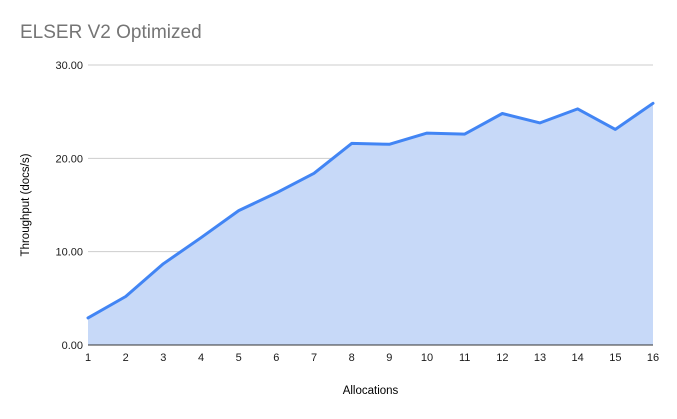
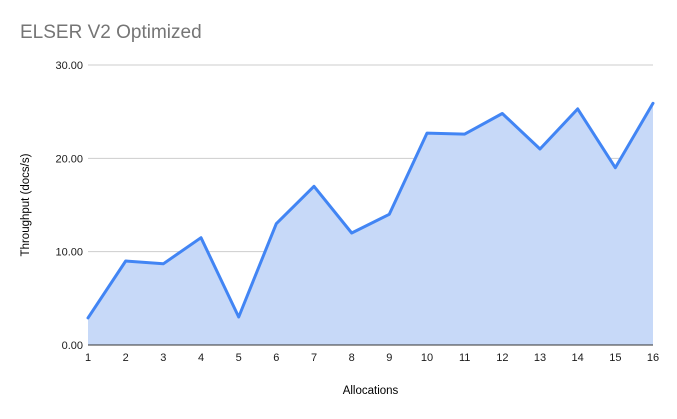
2: 5 -> 9
5: 14 -> 3
6: 16 -> 13
7: 18 -> 17
8: 22 -> 12
9: 22 -> 14
13: 24 -> 21
15: 23 -> 19
